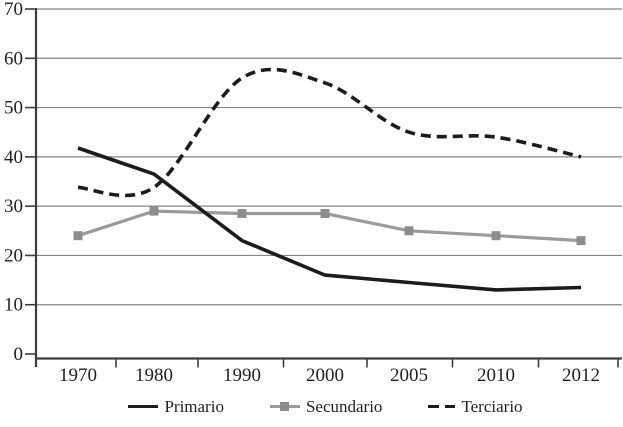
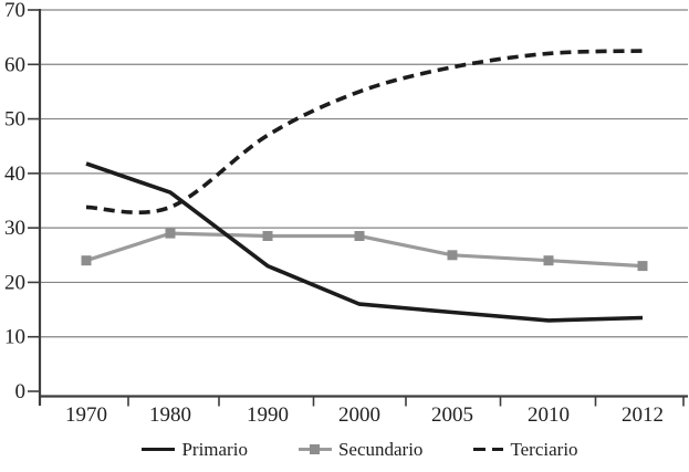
Terciario/1990: 56 -> 47
Terciario/2005: 45 -> 60
Terciario/2010: 44 -> 62
Terciario/2012: 40 -> 62
